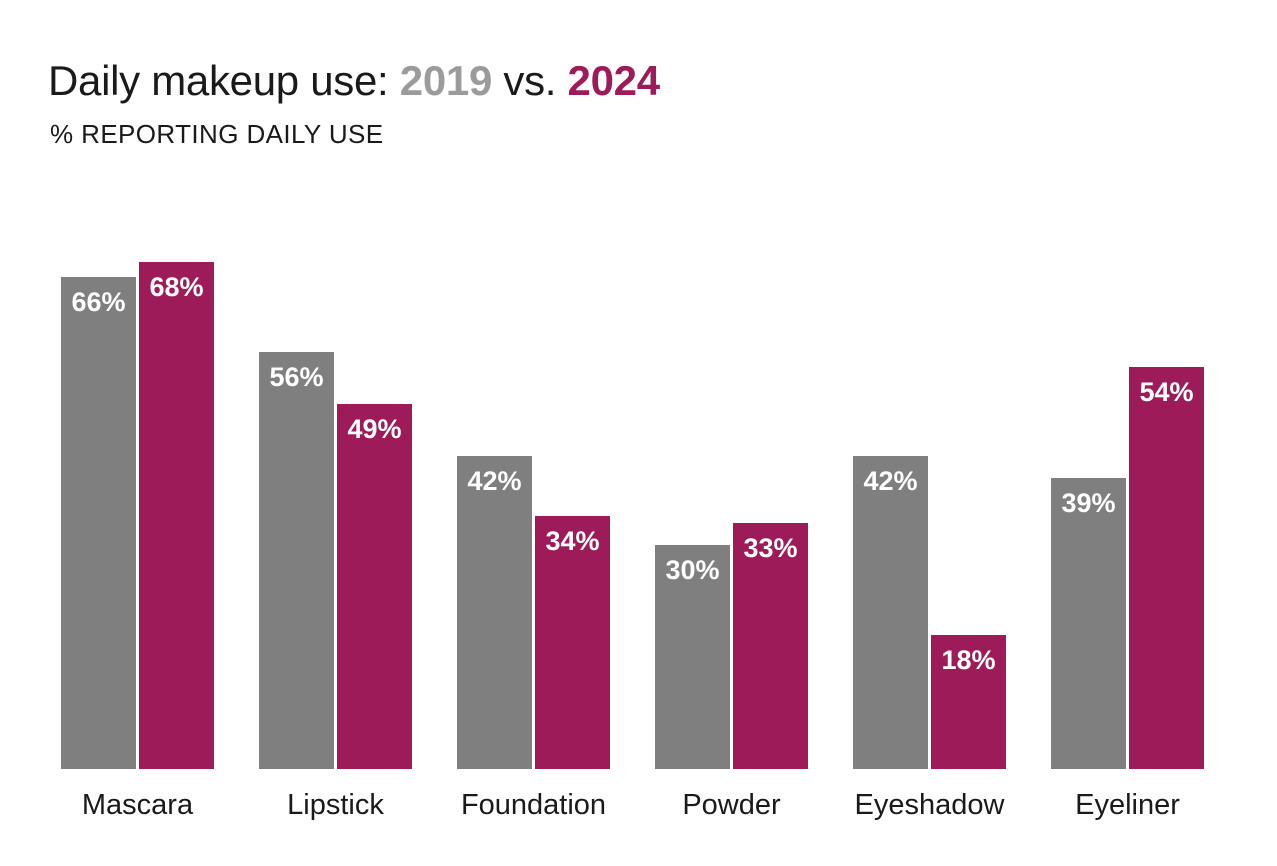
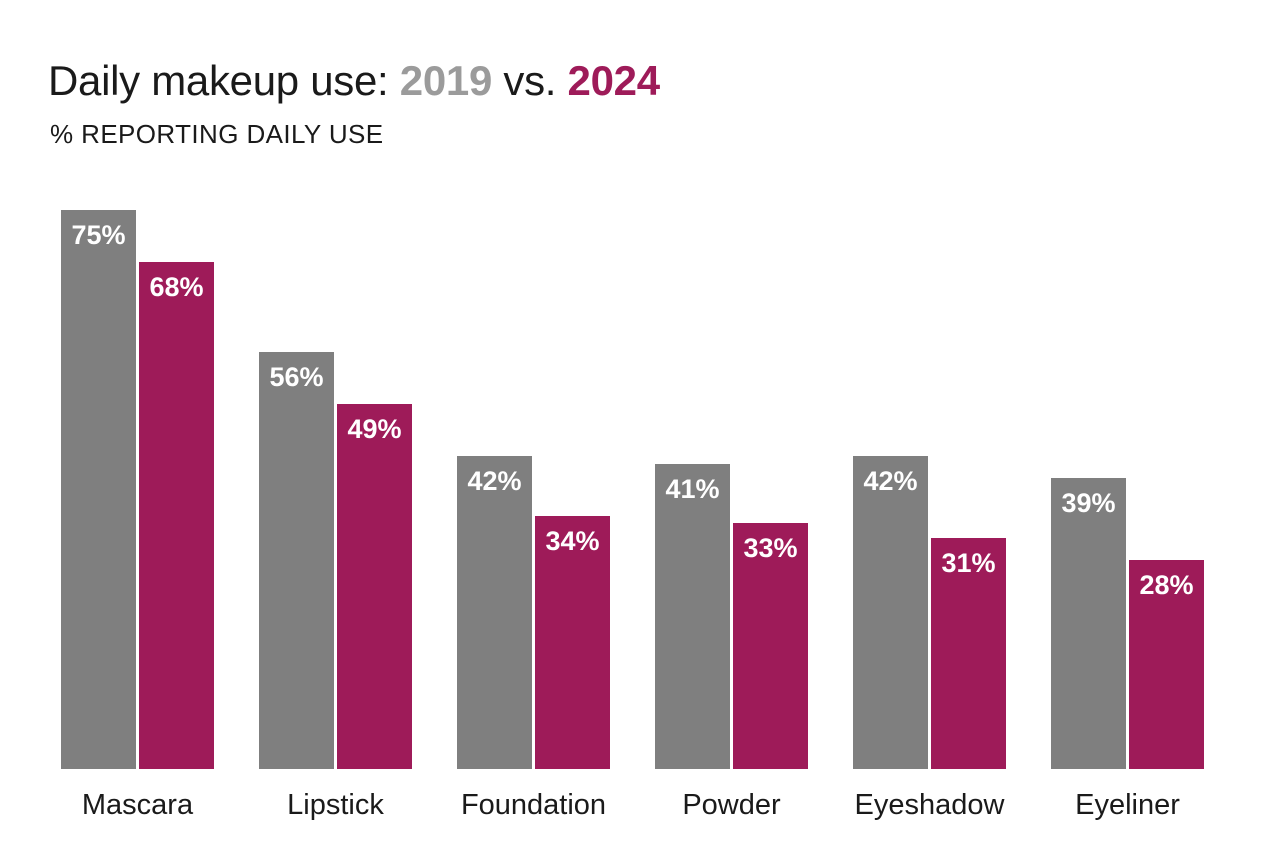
2019/Mascara: 66% -> 75%
2019/Powder: 30% -> 41%
2024/Eyeshadow: 18% -> 31%
2024/Eyeliner: 54% -> 28%
